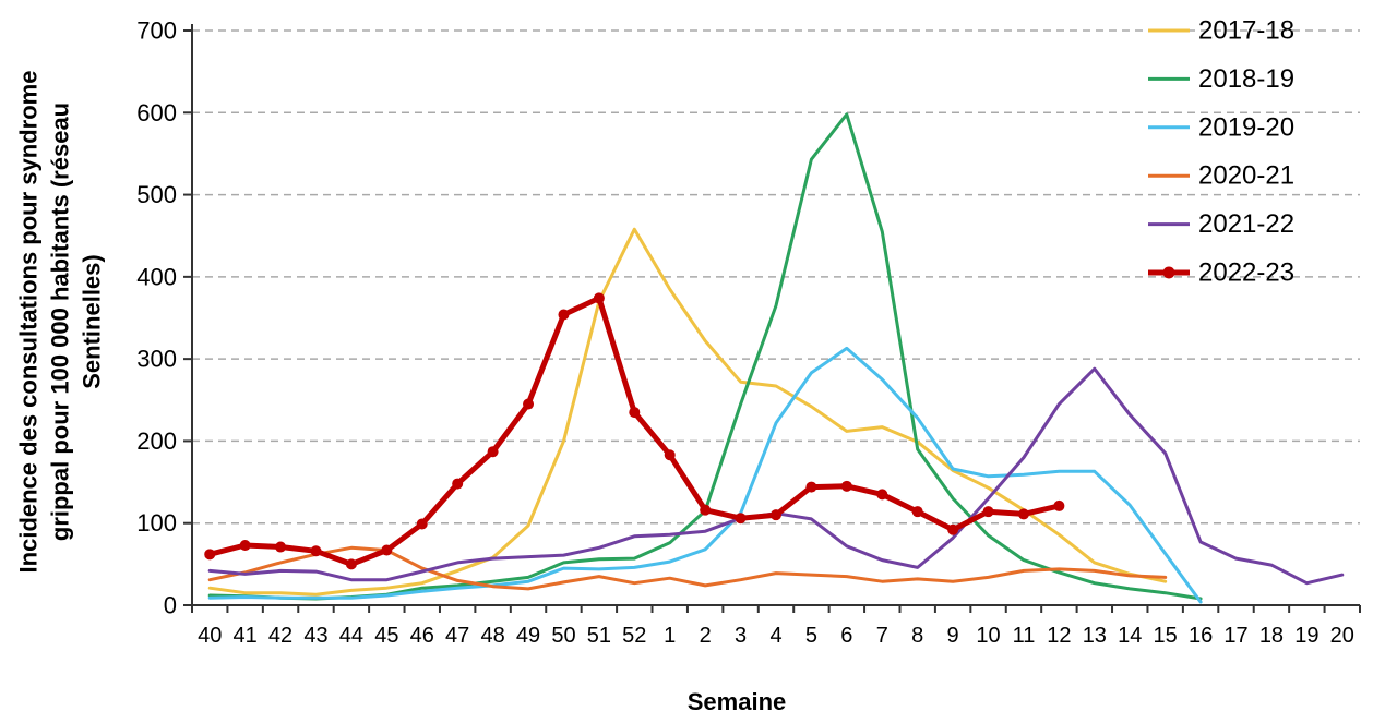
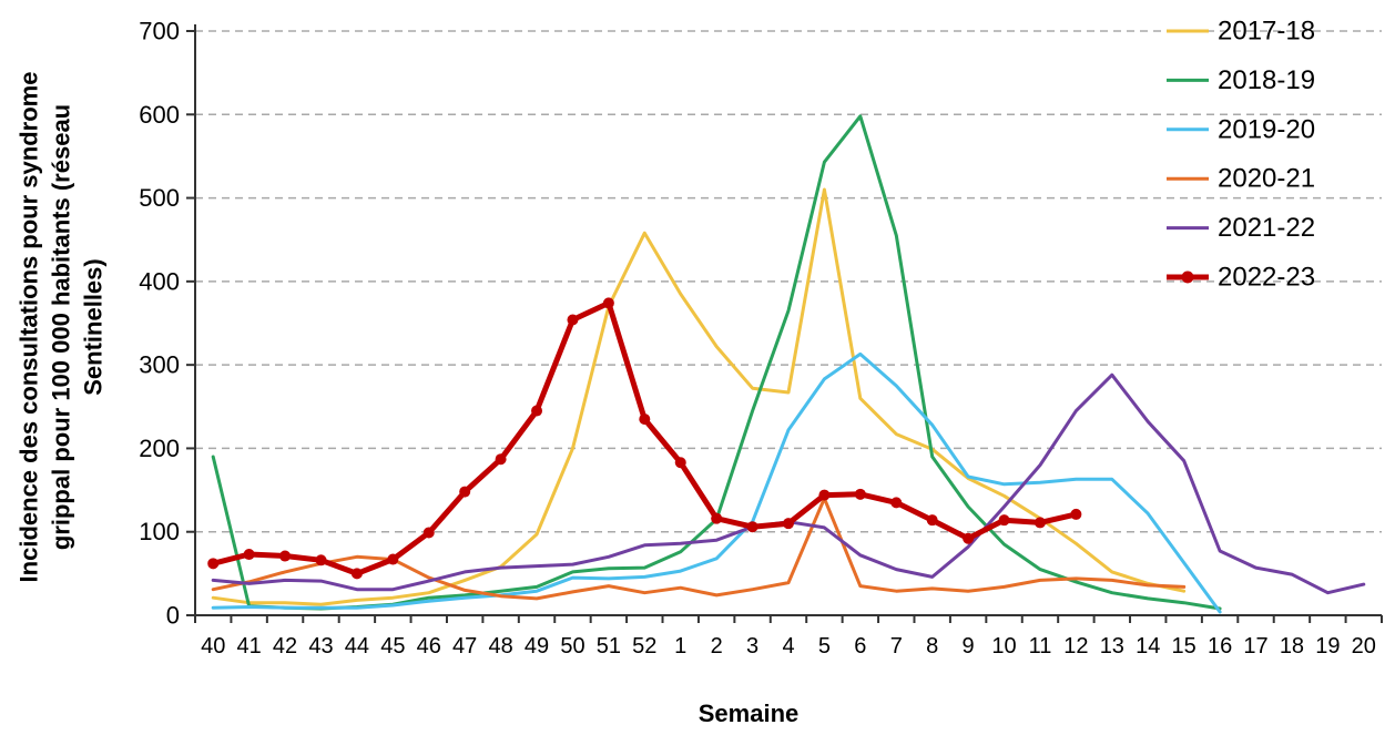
2018-19/40: 10 -> 190
2017-18/5: 240 -> 510
2020-21/5: 40 -> 140
2017-18/6: 210 -> 260
